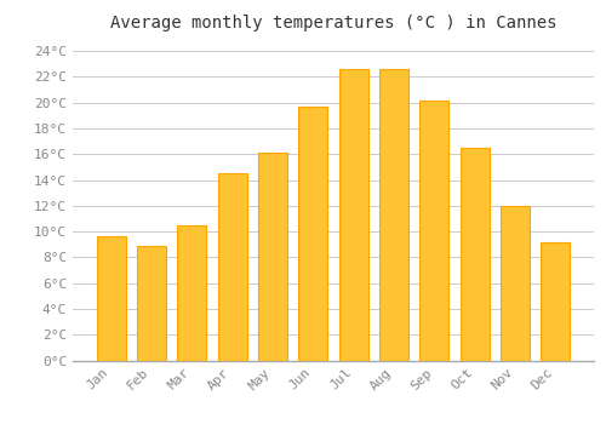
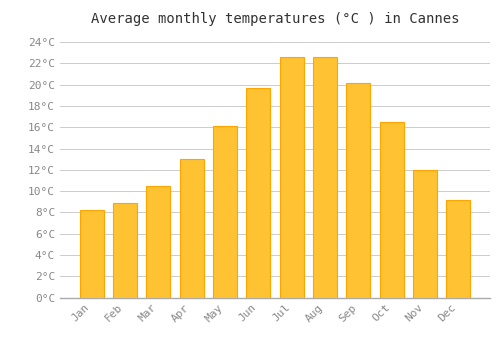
Jan: 9.6°C -> 8.2°C
Apr: 14.5°C -> 13.0°C
